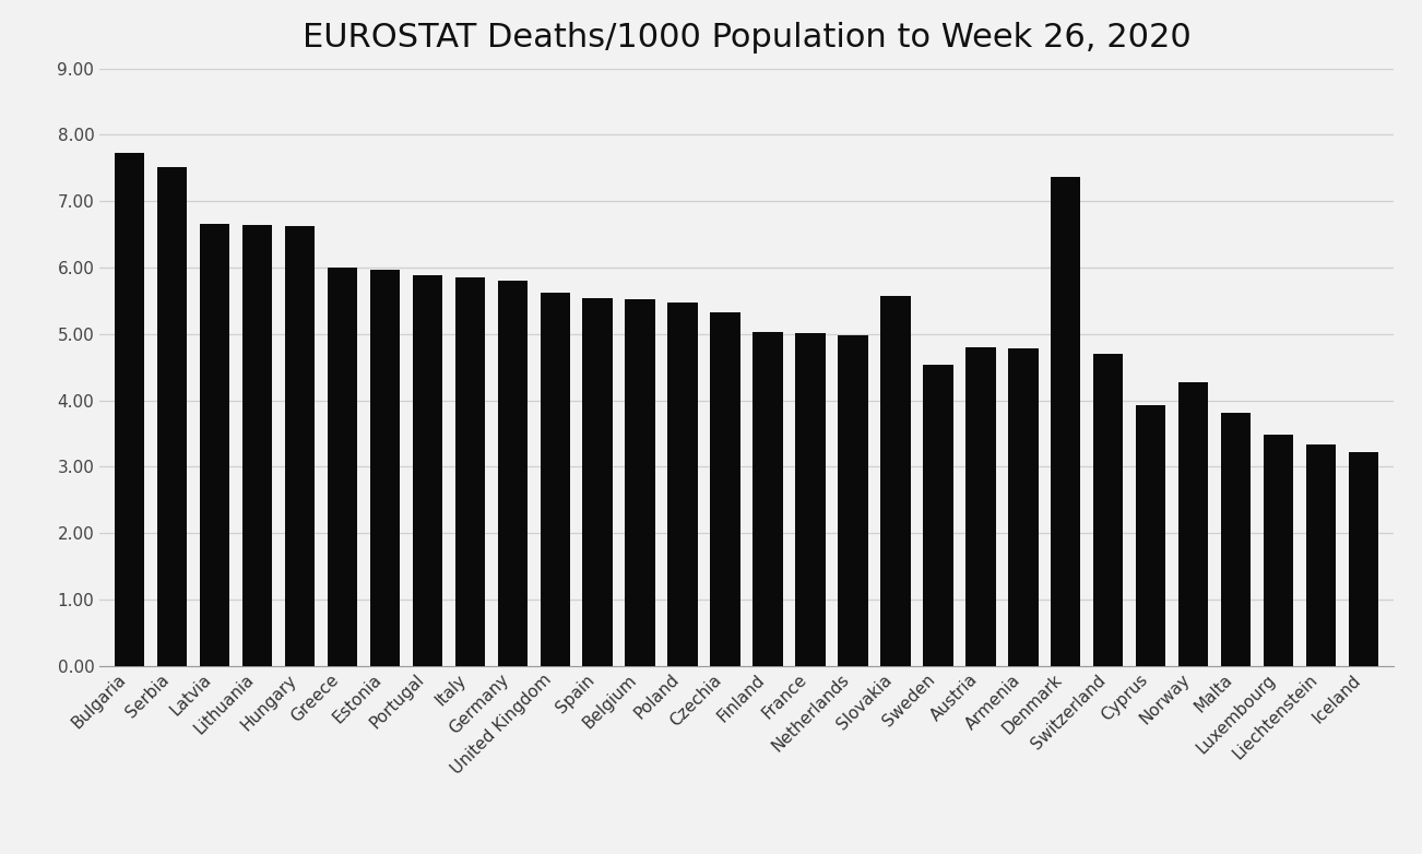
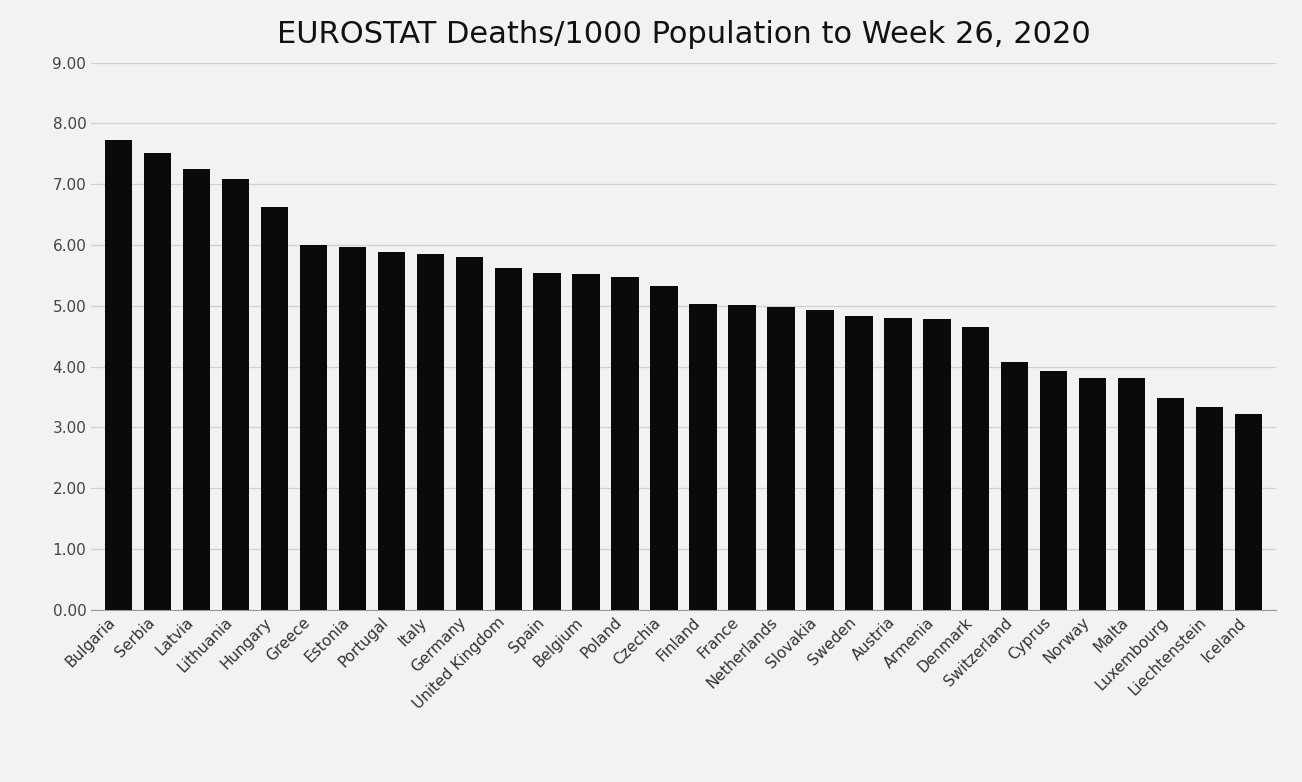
Latvia: 6.66 -> 7.25
Lithuania: 6.64 -> 7.09
Slovakia: 5.58 -> 4.93
Sweden: 4.54 -> 4.83
Denmark: 7.36 -> 4.66
Switzerland: 4.70 -> 4.08
Norway: 4.28 -> 3.81
